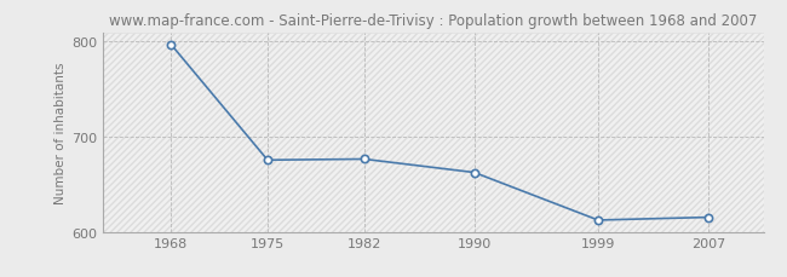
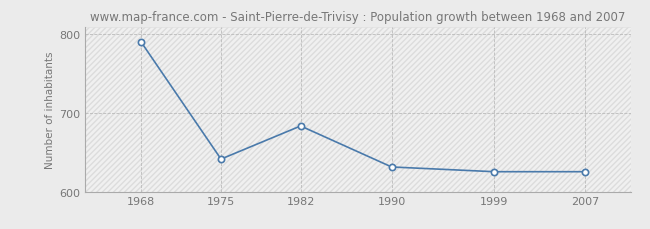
1968: 797 -> 790
1975: 676 -> 642
1982: 677 -> 684
1990: 663 -> 632
1999: 613 -> 626
2007: 616 -> 626
